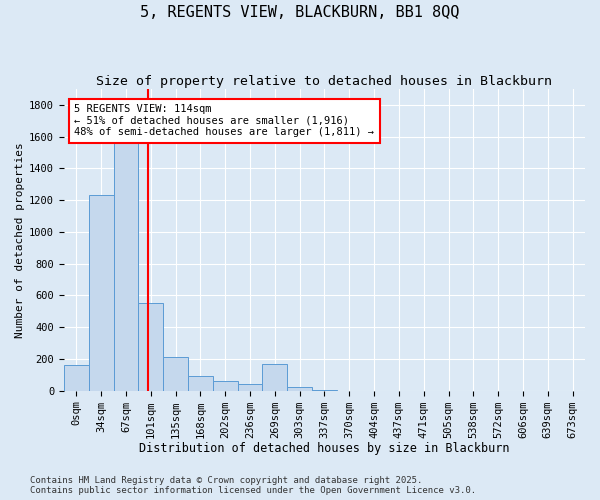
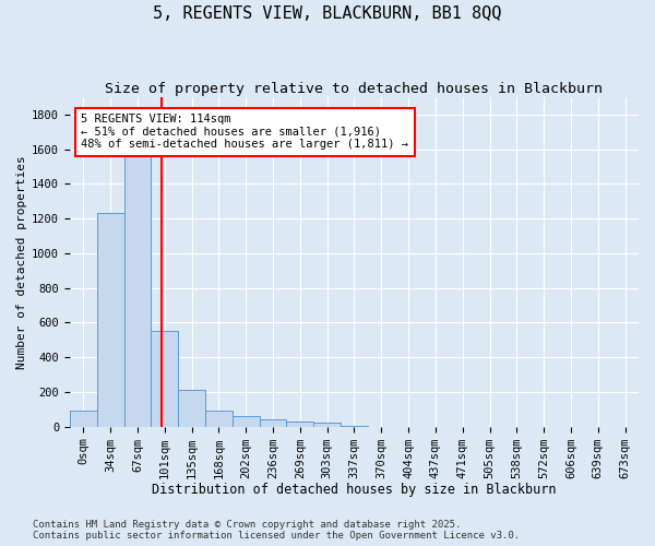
0sqm: 160 -> 90
269sqm: 170 -> 30
